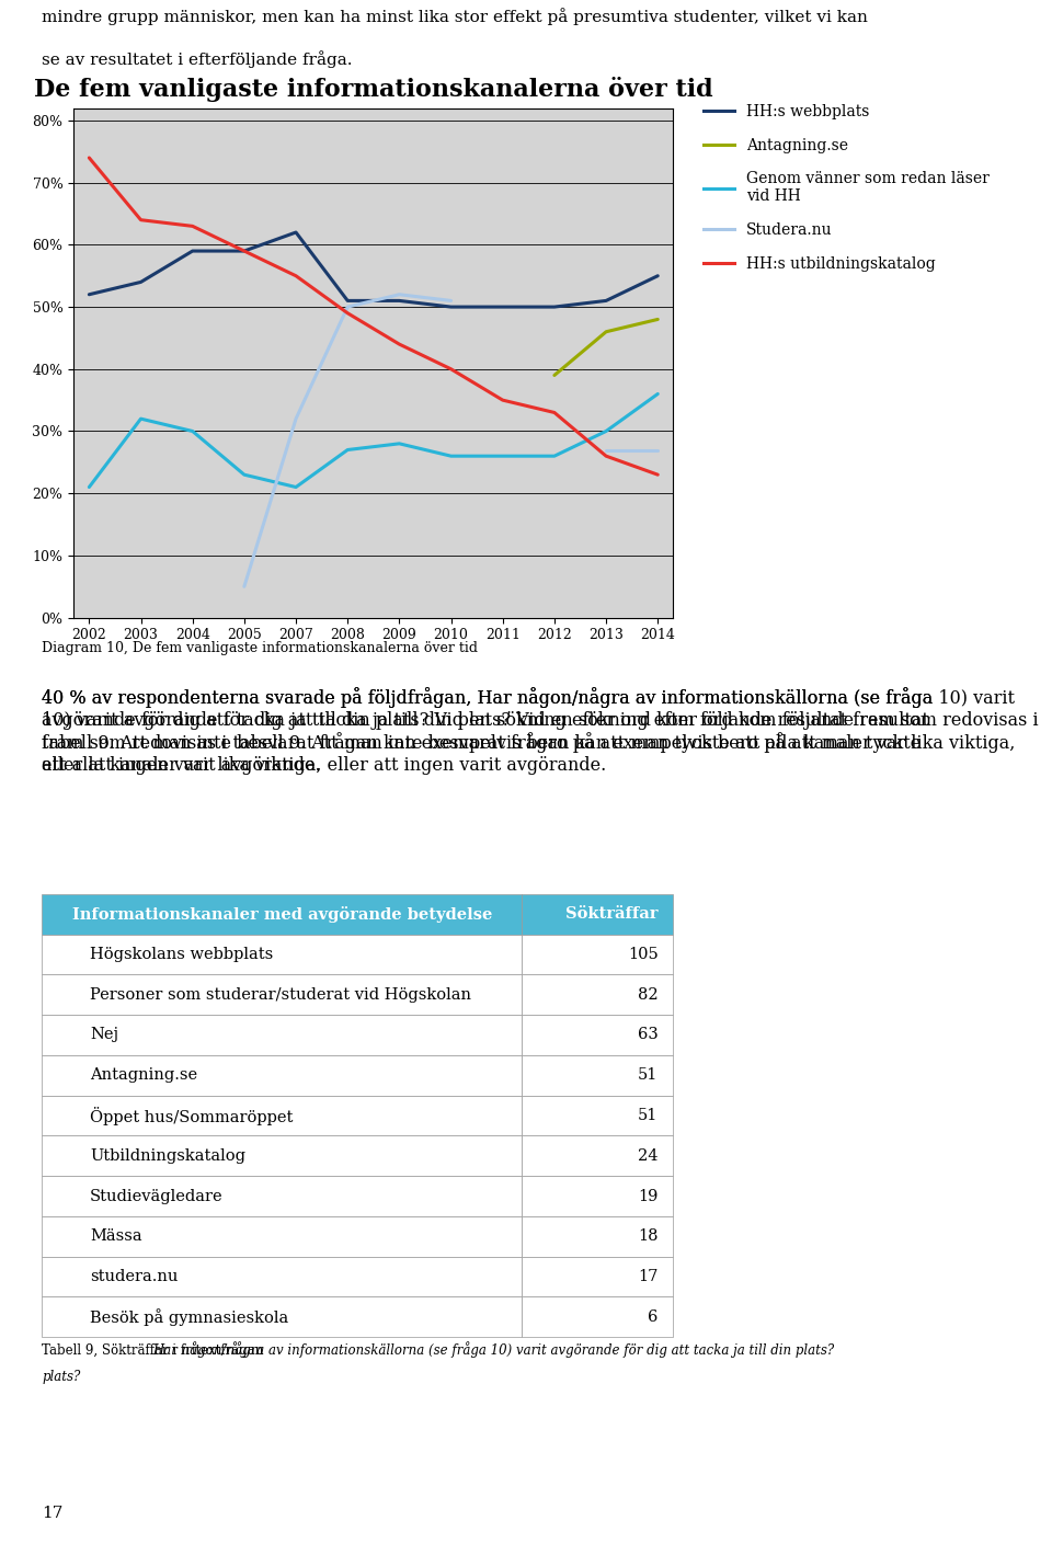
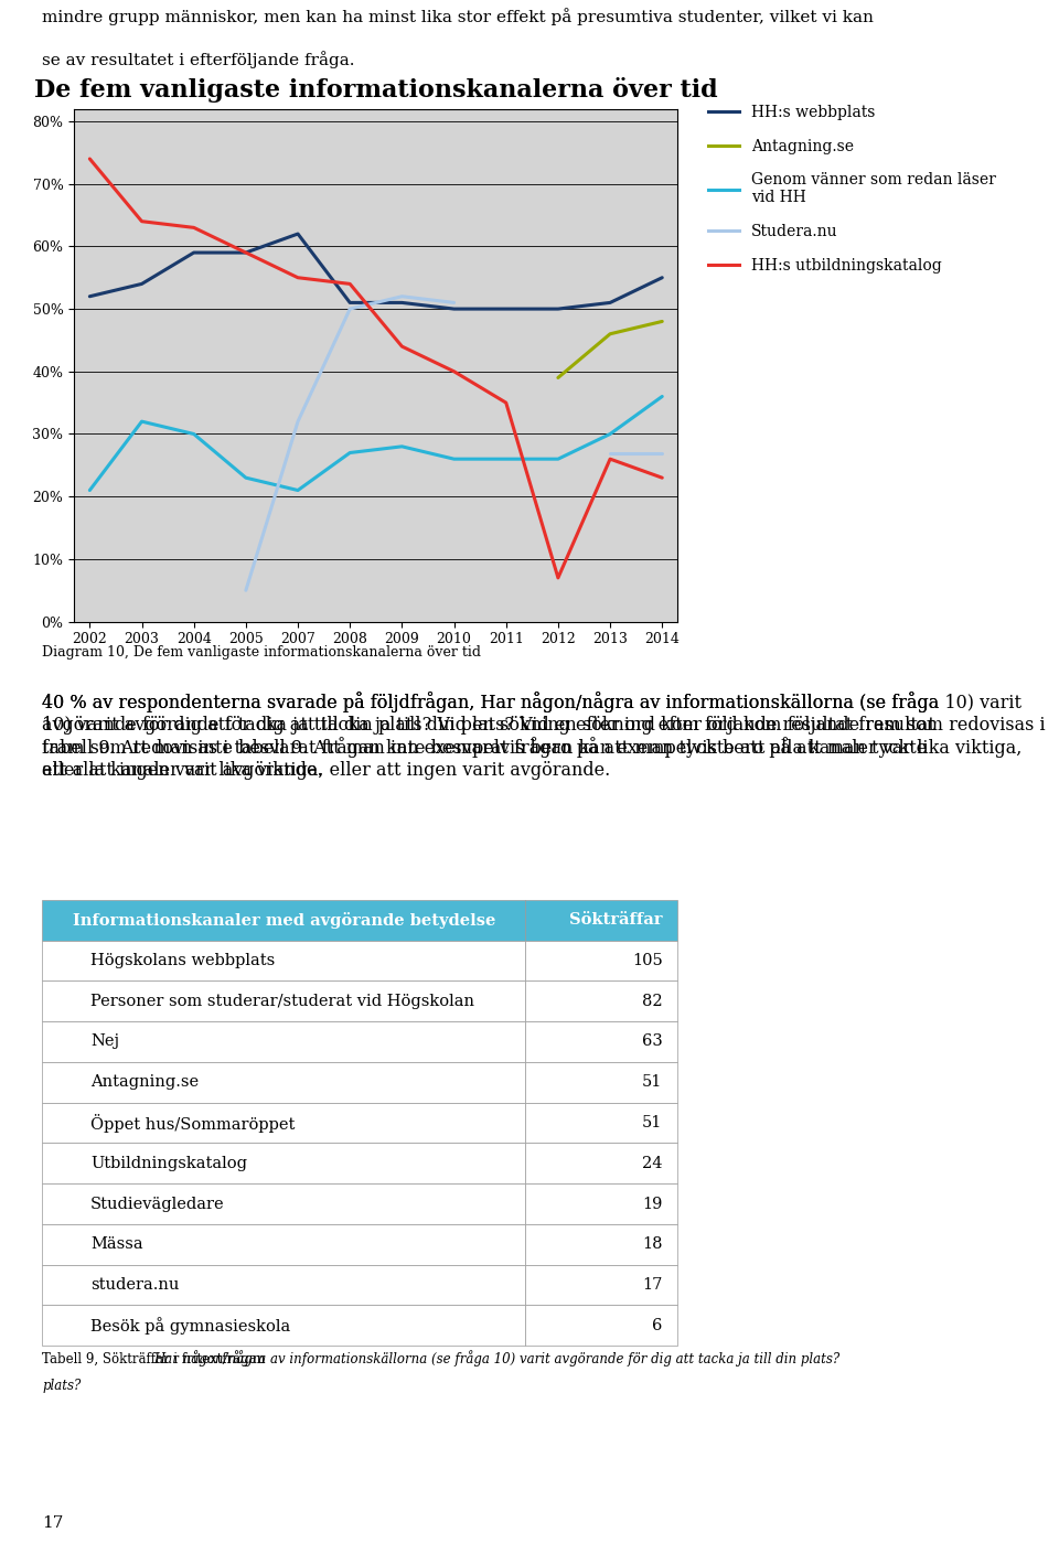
HH:s utbildningskatalog/2008: 49% -> 54%
HH:s utbildningskatalog/2012: 33% -> 7%
